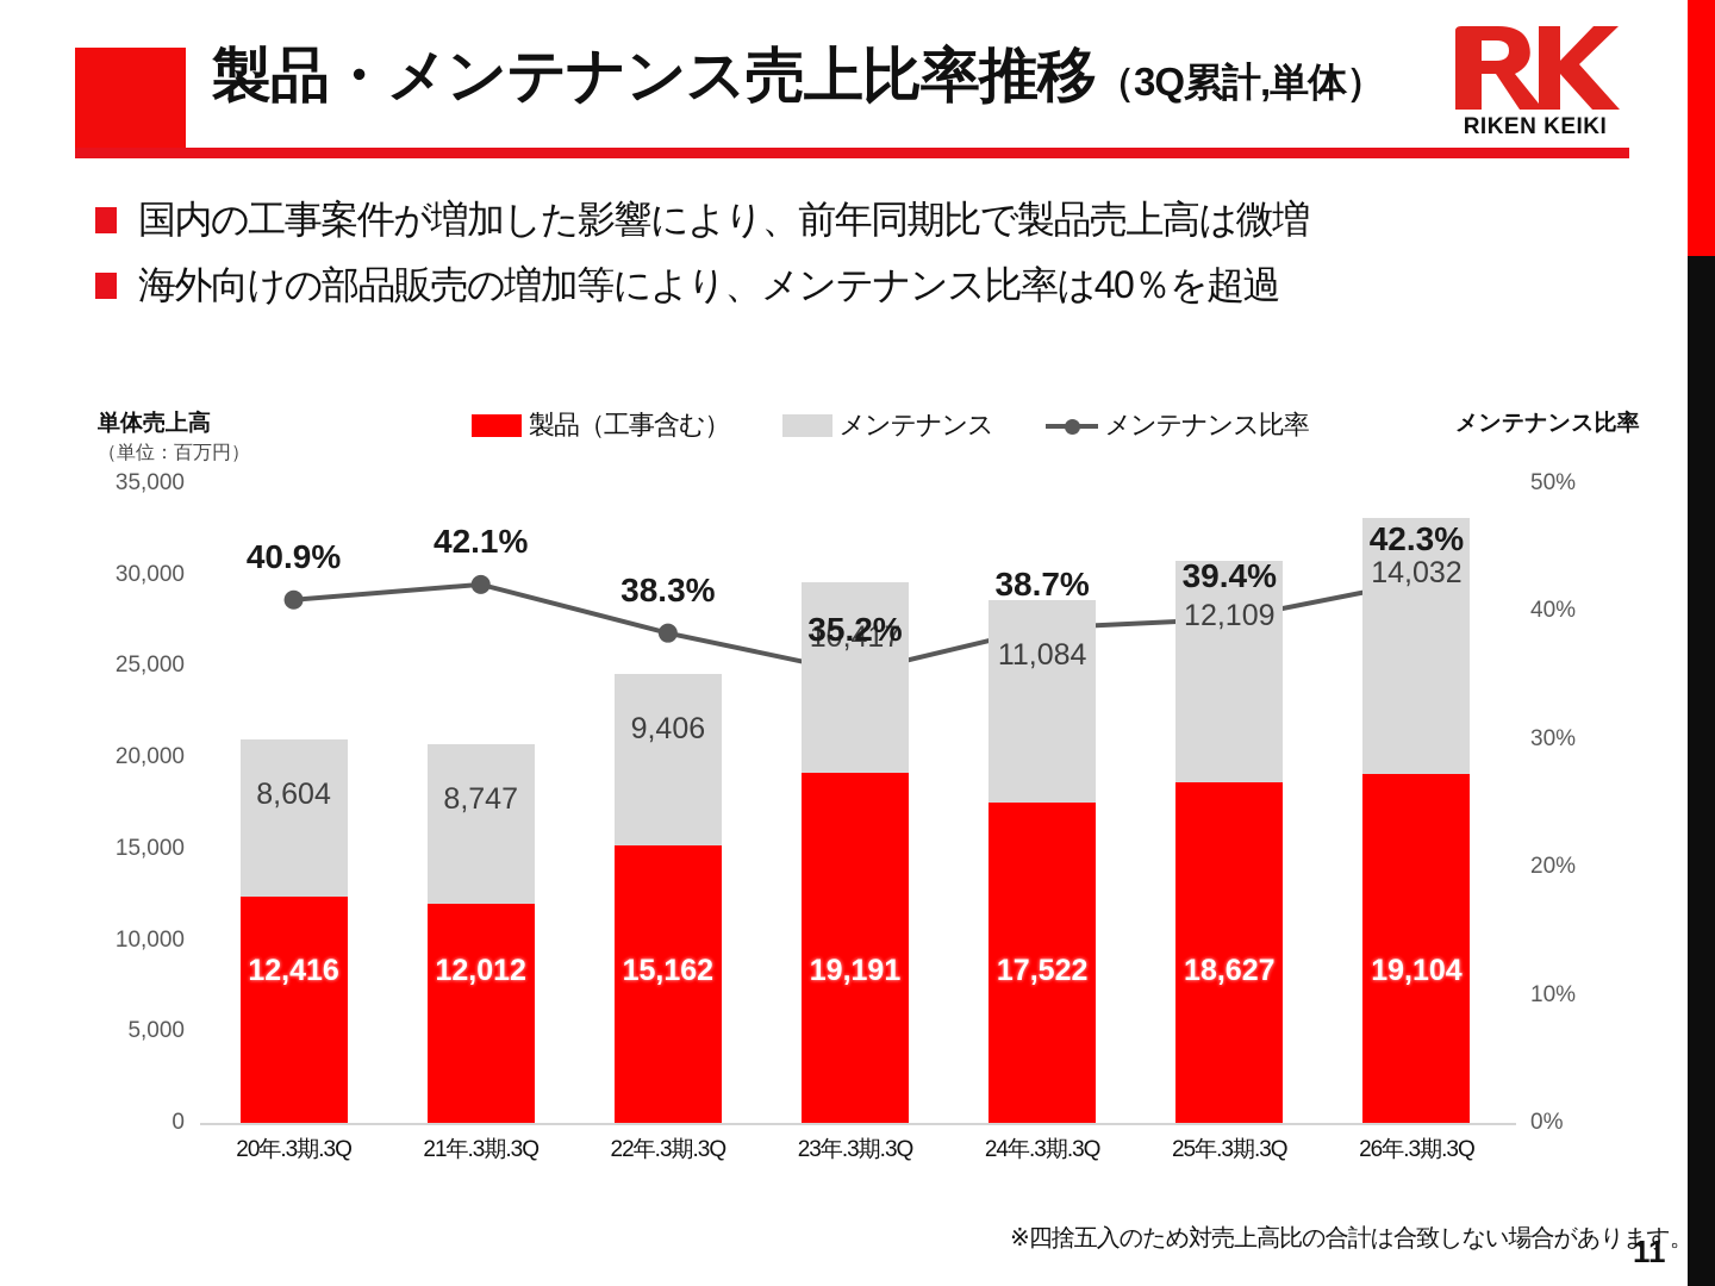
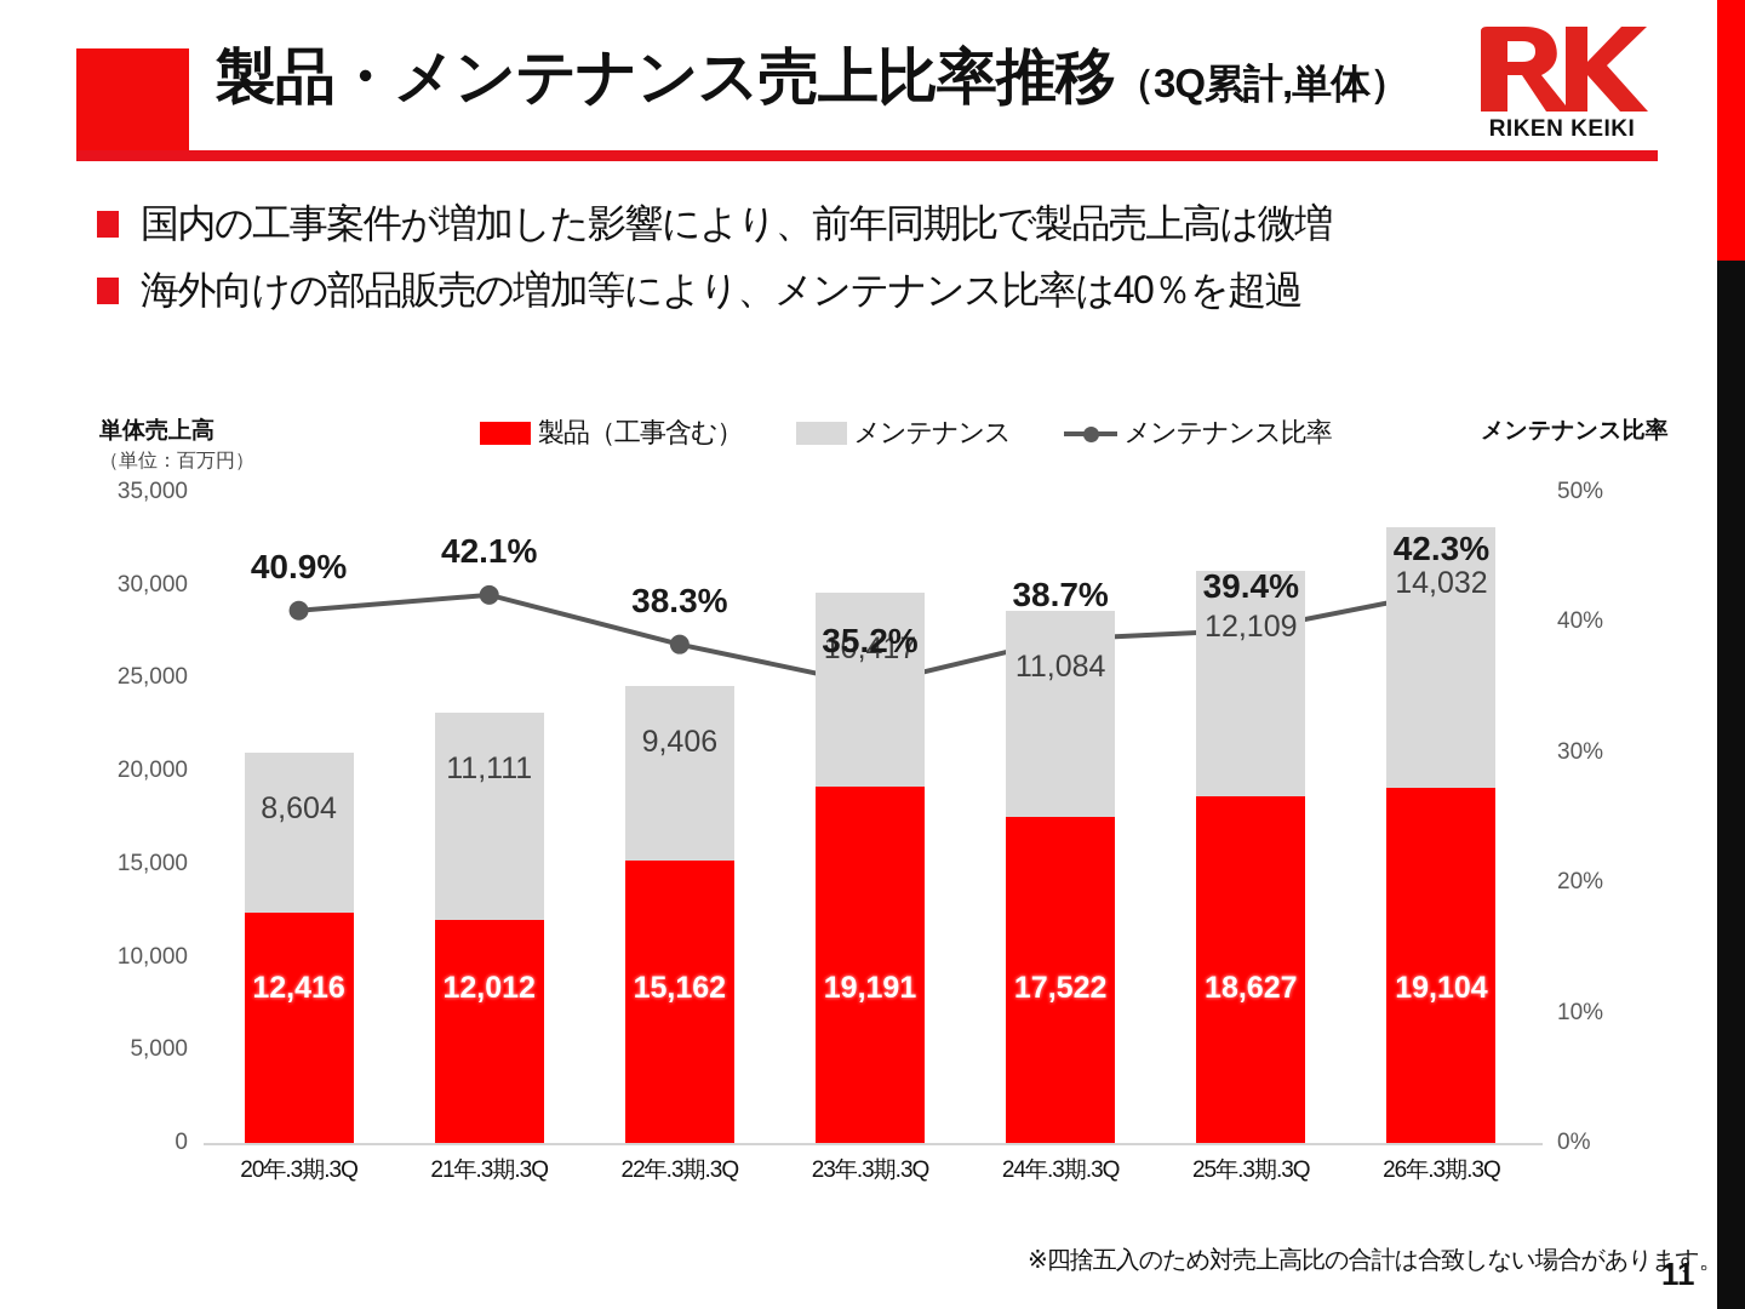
メンテナンス/21年.3期.3Q: 8,747 -> 11,111
